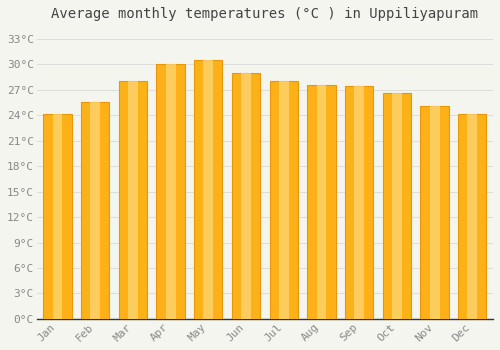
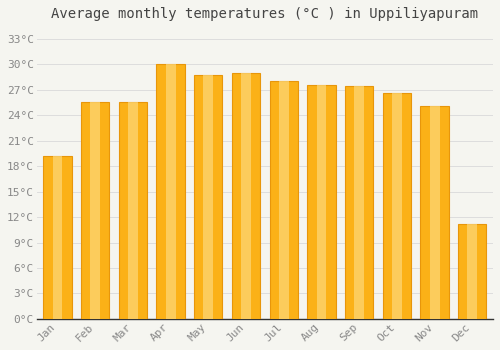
Jan: 24.1°C -> 19.2°C
Mar: 28.0°C -> 25.6°C
May: 30.5°C -> 28.8°C
Dec: 24.1°C -> 11.2°C
